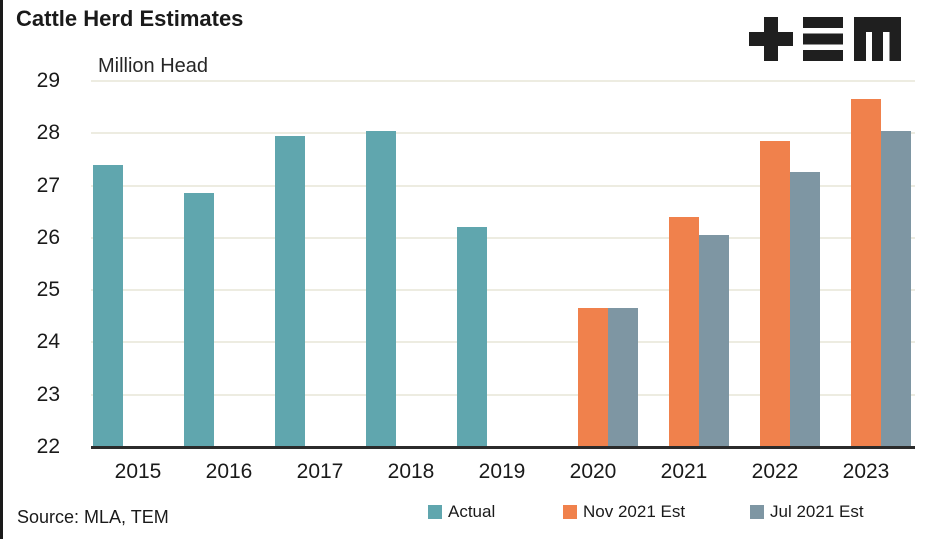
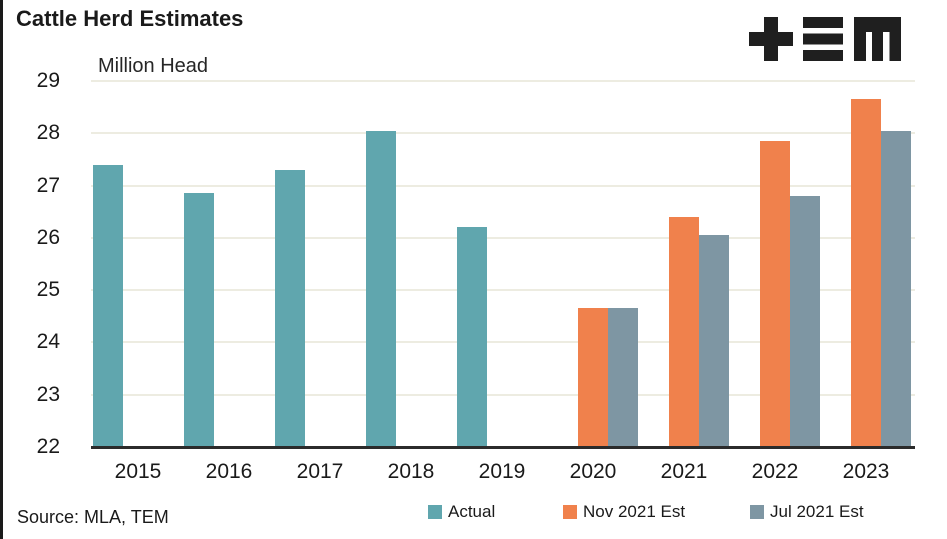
Actual/2017: 27.9 -> 27.3
Jul 2021 Est/2022: 27.2 -> 26.8
